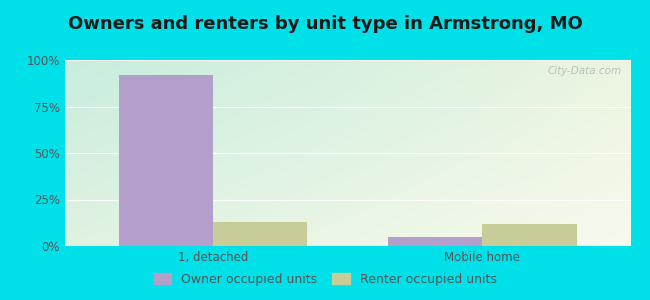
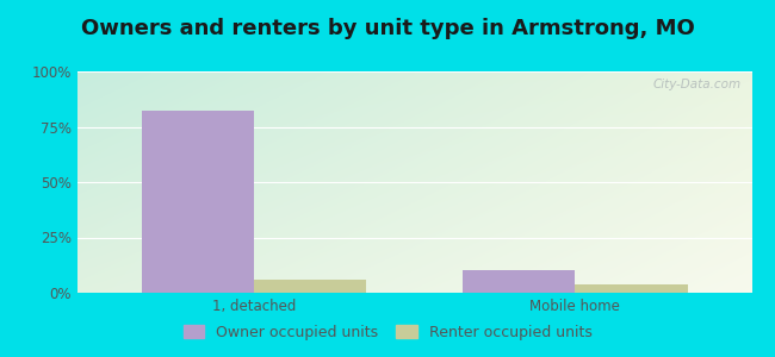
Owner occupied units/1, detached: 92% -> 82%
Renter occupied units/1, detached: 13% -> 6%
Owner occupied units/Mobile home: 5% -> 10%
Renter occupied units/Mobile home: 12% -> 4%
